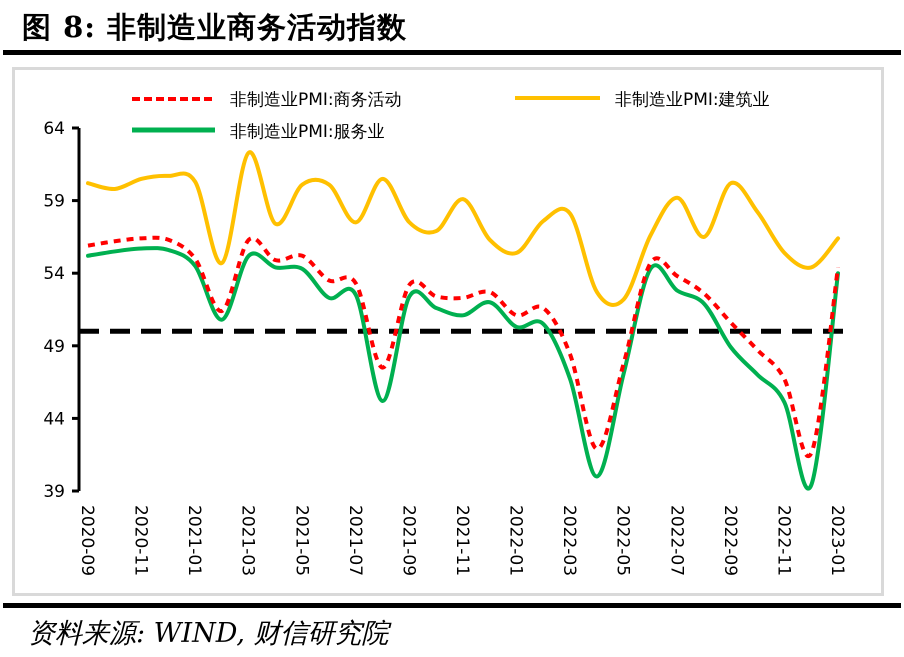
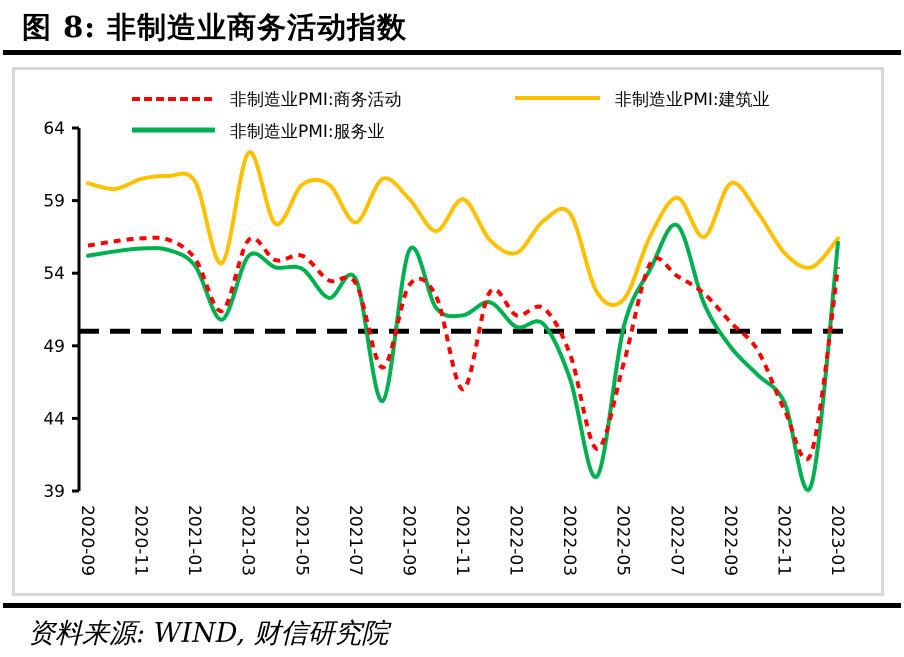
非制造业PMI:服务业/2021-07: 52.5 -> 53.6
非制造业PMI:建筑业/2021-09: 57.5 -> 59.1
非制造业PMI:服务业/2021-09: 52.4 -> 55.6
非制造业PMI:商务活动/2021-11: 52.3 -> 46.0
非制造业PMI:服务业/2022-05: 47.1 -> 50.3
非制造业PMI:服务业/2022-07: 52.8 -> 57.3
非制造业PMI:商务活动/2022-11: 46.7 -> 44.6
非制造业PMI:服务业/2023-01: 54.0 -> 56.1
